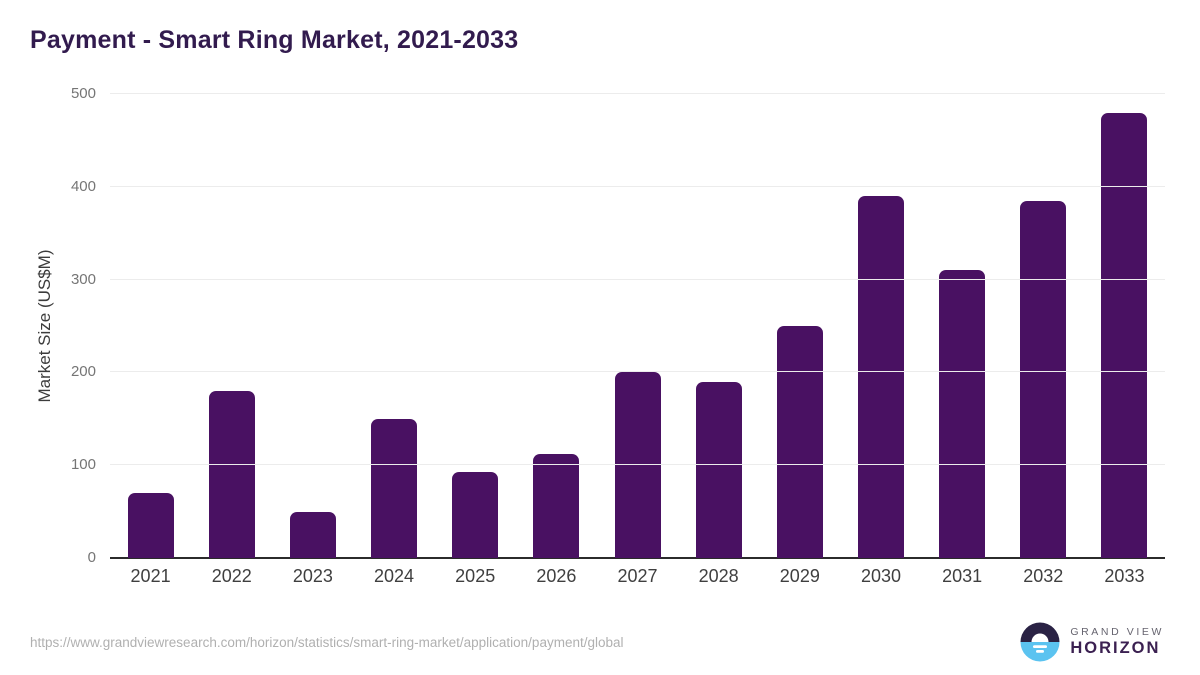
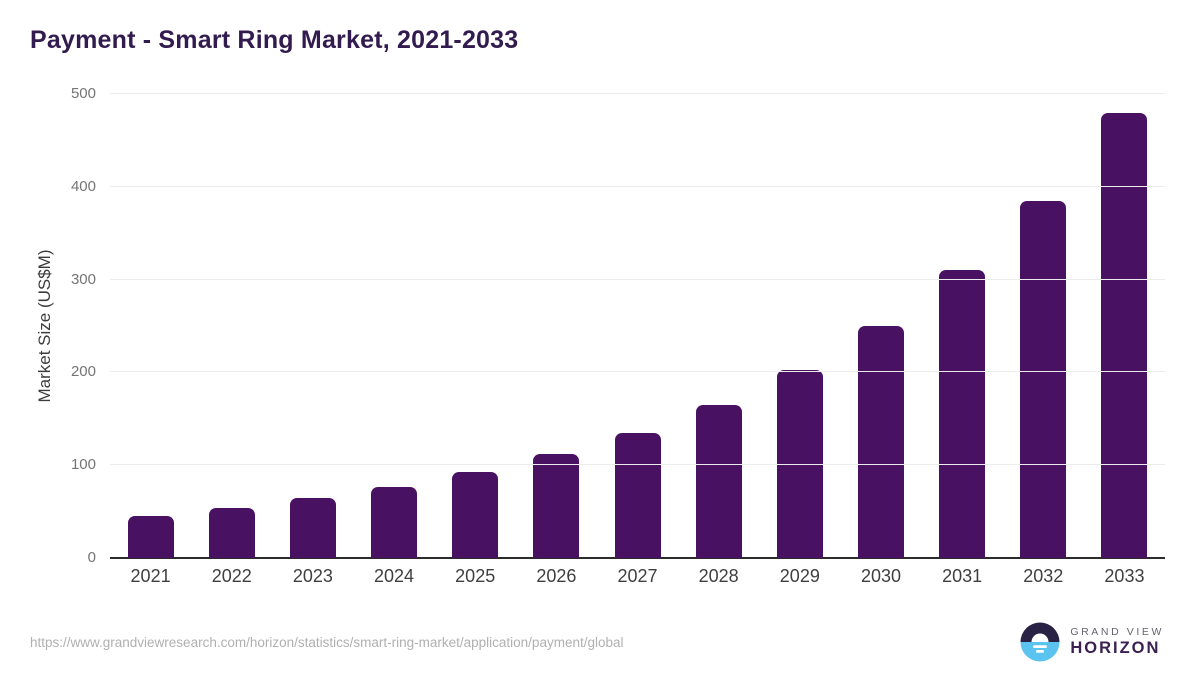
2021: 70 -> 40
2022: 180 -> 50
2023: 50 -> 60
2024: 150 -> 80
2027: 200 -> 140
2028: 190 -> 160
2029: 250 -> 200
2030: 390 -> 250
